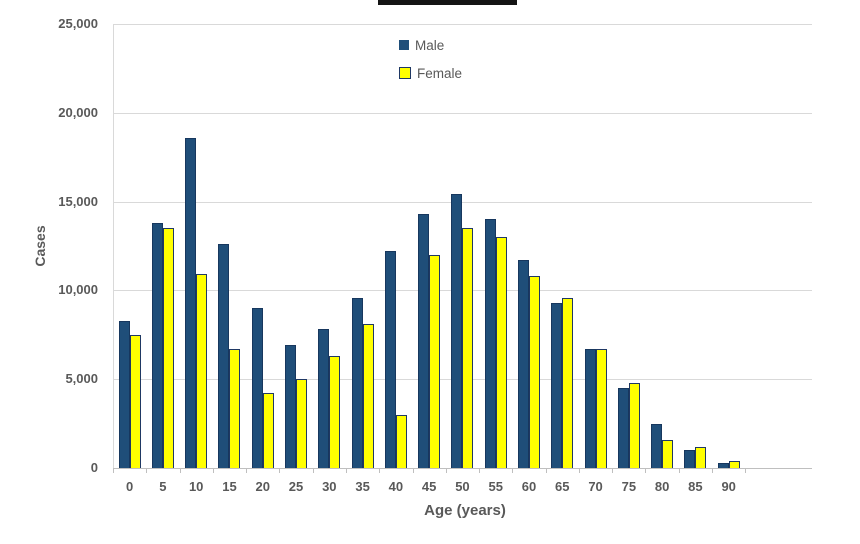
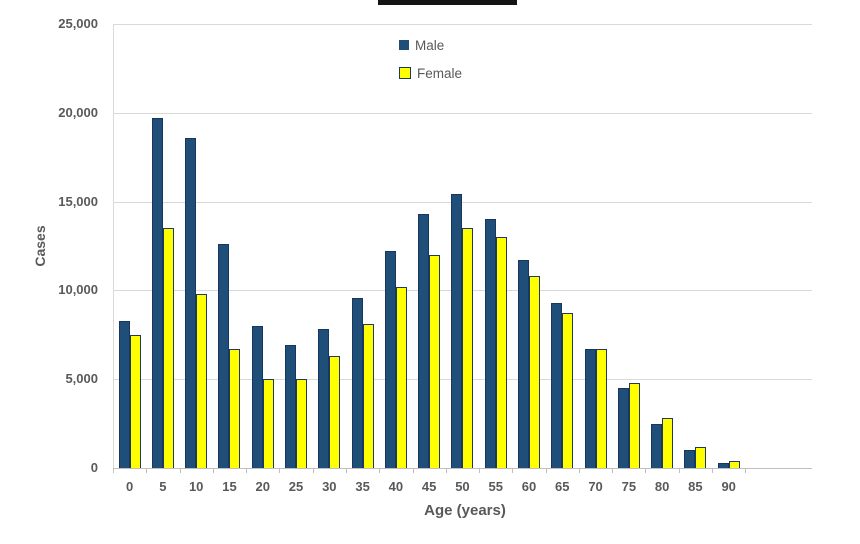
Male/5: 13800 -> 19700
Female/10: 10900 -> 9800
Male/20: 9000 -> 8000
Female/20: 4200 -> 5000
Female/40: 3000 -> 10200
Female/65: 9600 -> 8700
Female/80: 1600 -> 2800
